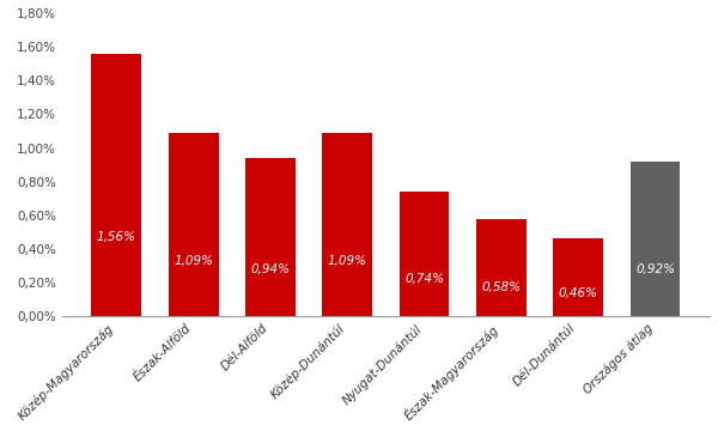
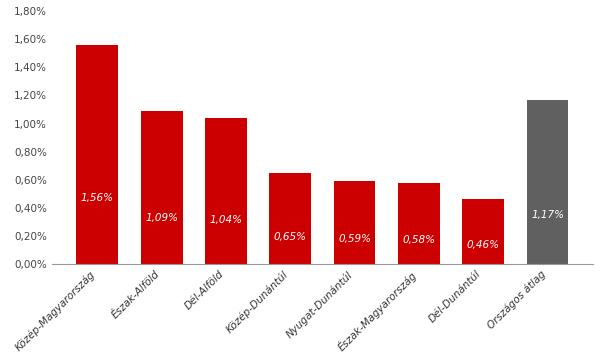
Dél-Alföld: 0,94% -> 1,04%
Közép-Dunántúl: 1,09% -> 0,65%
Nyugat-Dunántúl: 0,74% -> 0,59%
Országos átlag: 0,92% -> 1,17%
